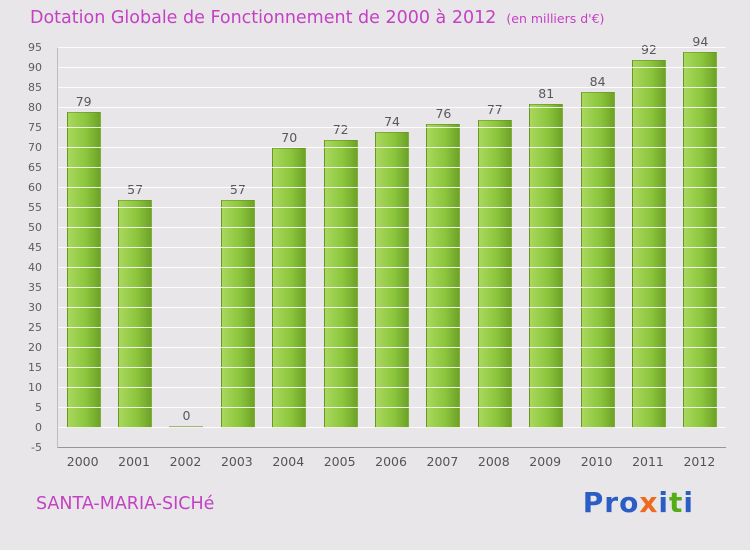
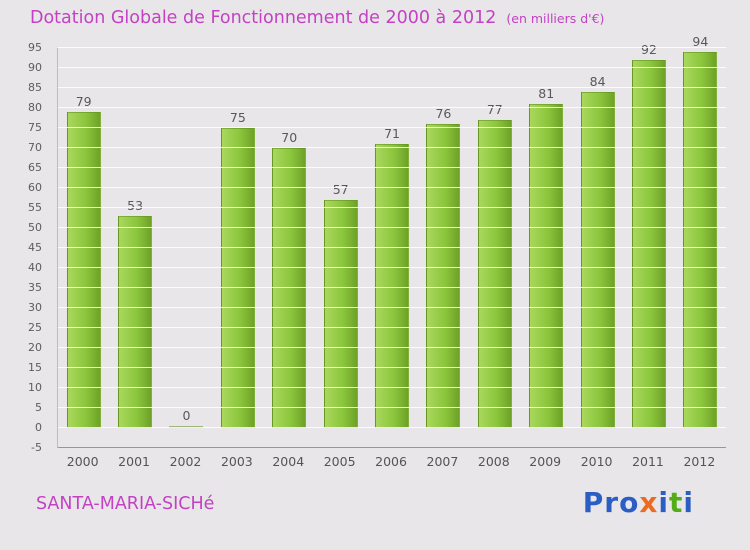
2001: 57 -> 53
2003: 57 -> 75
2005: 72 -> 57
2006: 74 -> 71
